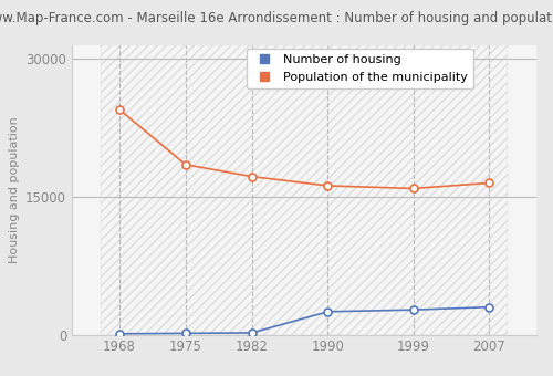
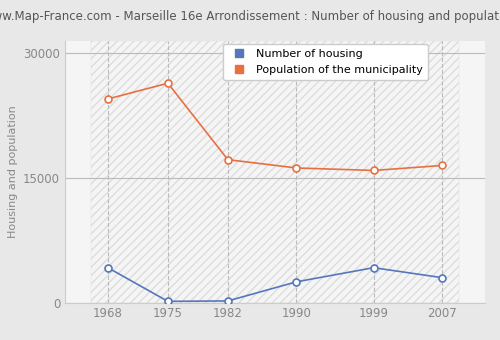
Number of housing/1968: 100 -> 4200
Population of the municipality/1975: 18500 -> 26400
Number of housing/1999: 2700 -> 4200
